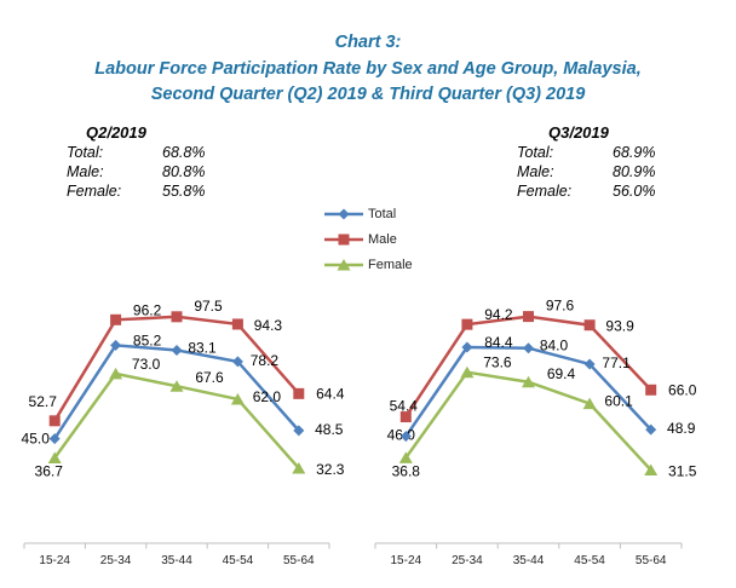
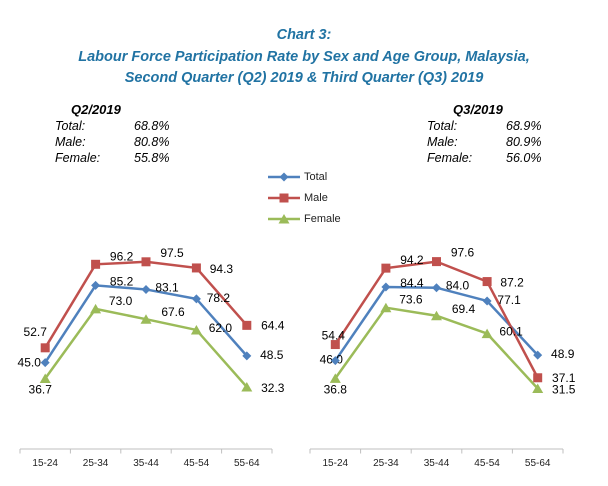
Q3/2019/Male/45-54: 93.9 -> 87.2
Q3/2019/Male/55-64: 66.0 -> 37.1
